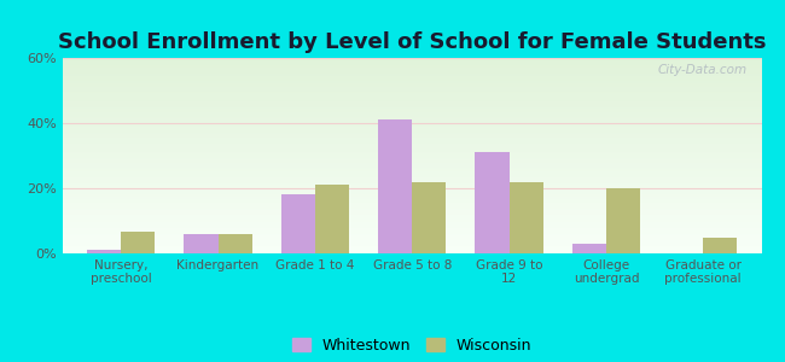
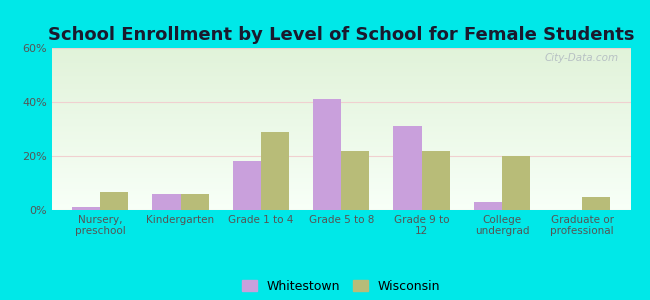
Wisconsin/Grade 1 to 4: 21.0% -> 29.0%
